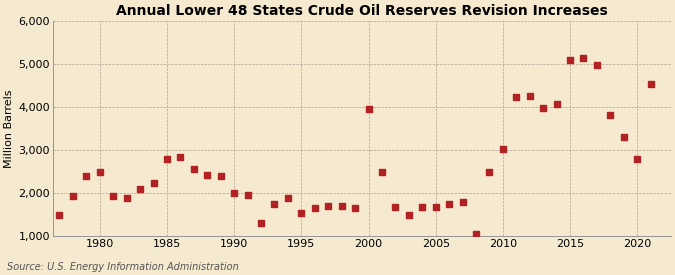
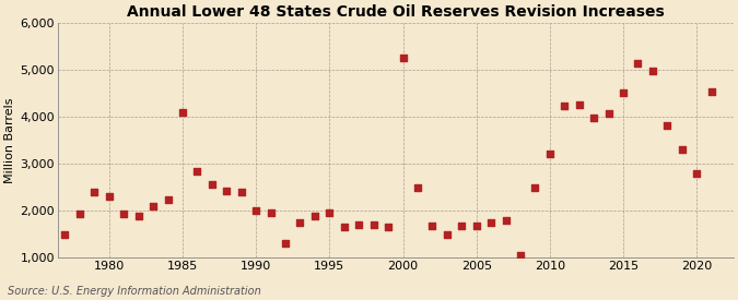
1980: 2,490 -> 2,300
1985: 2,780 -> 4,100
1995: 1,540 -> 1,950
2000: 3,950 -> 5,250
2010: 3,020 -> 3,200
2015: 5,080 -> 4,500
